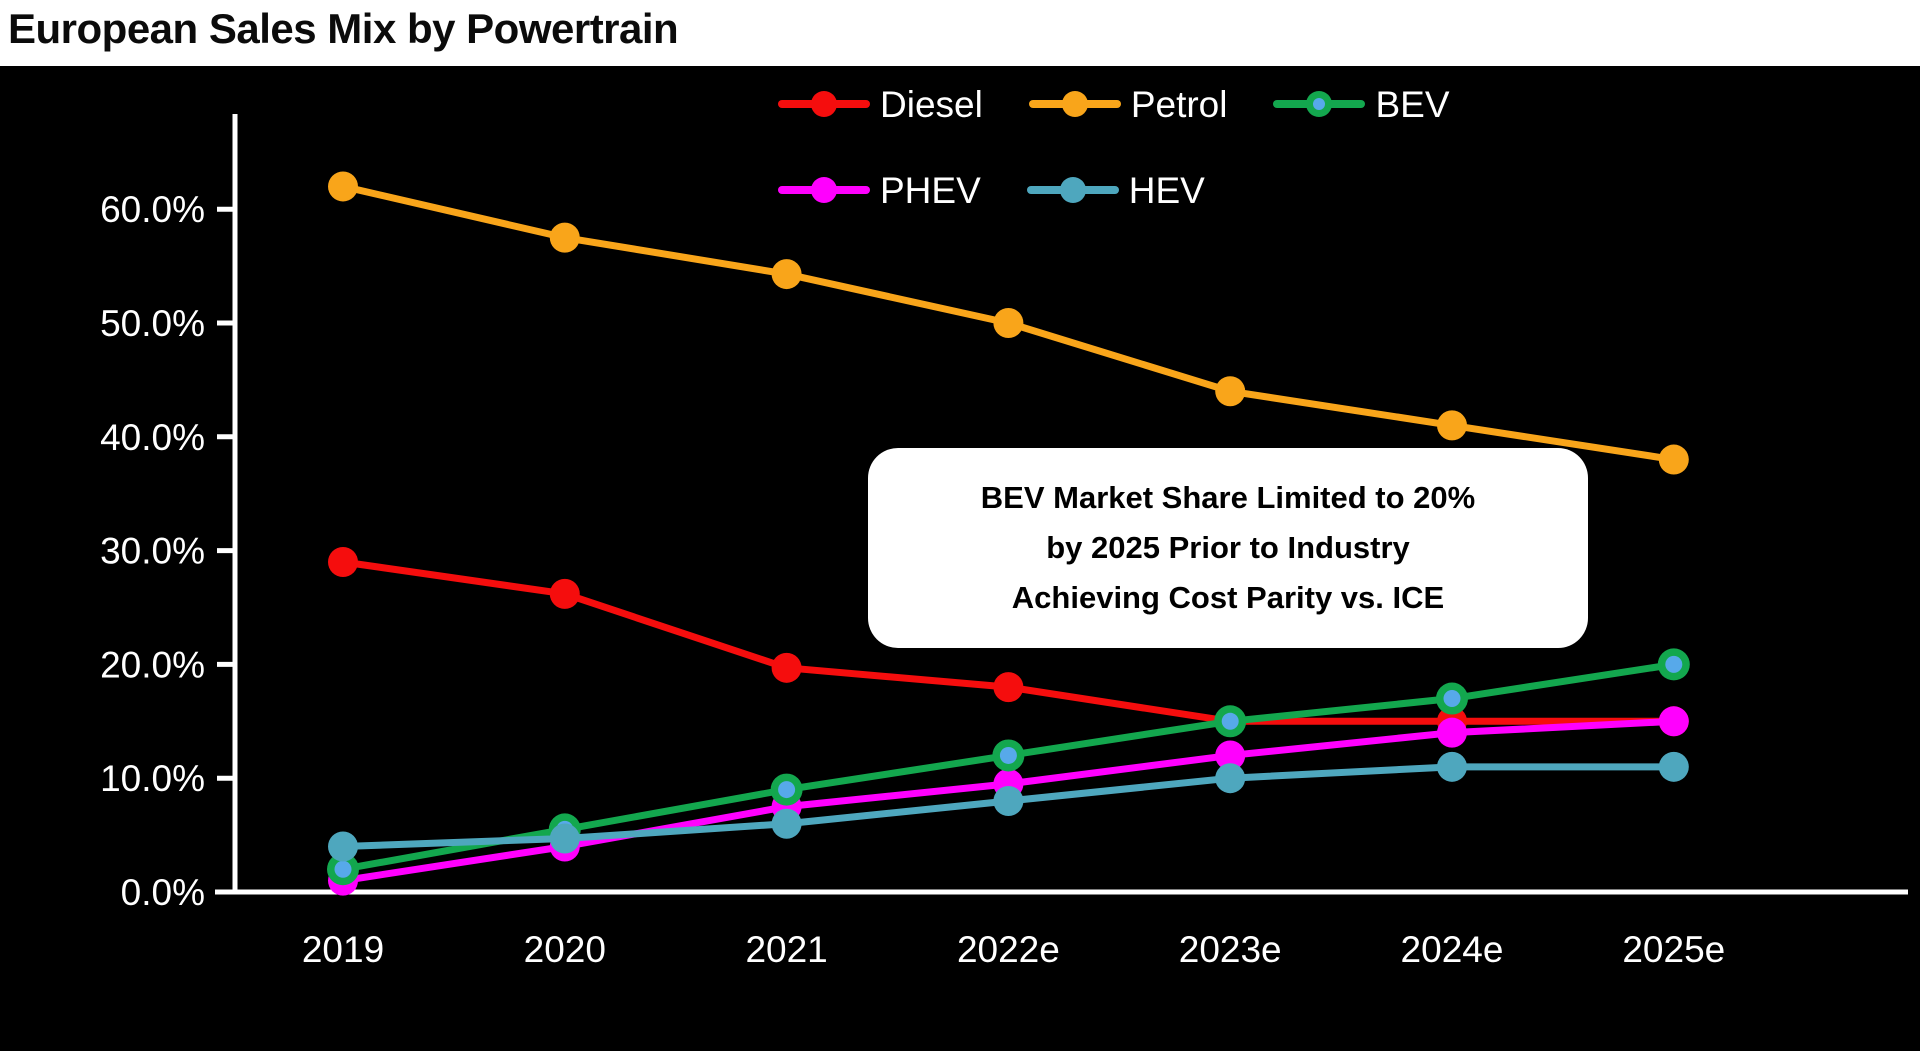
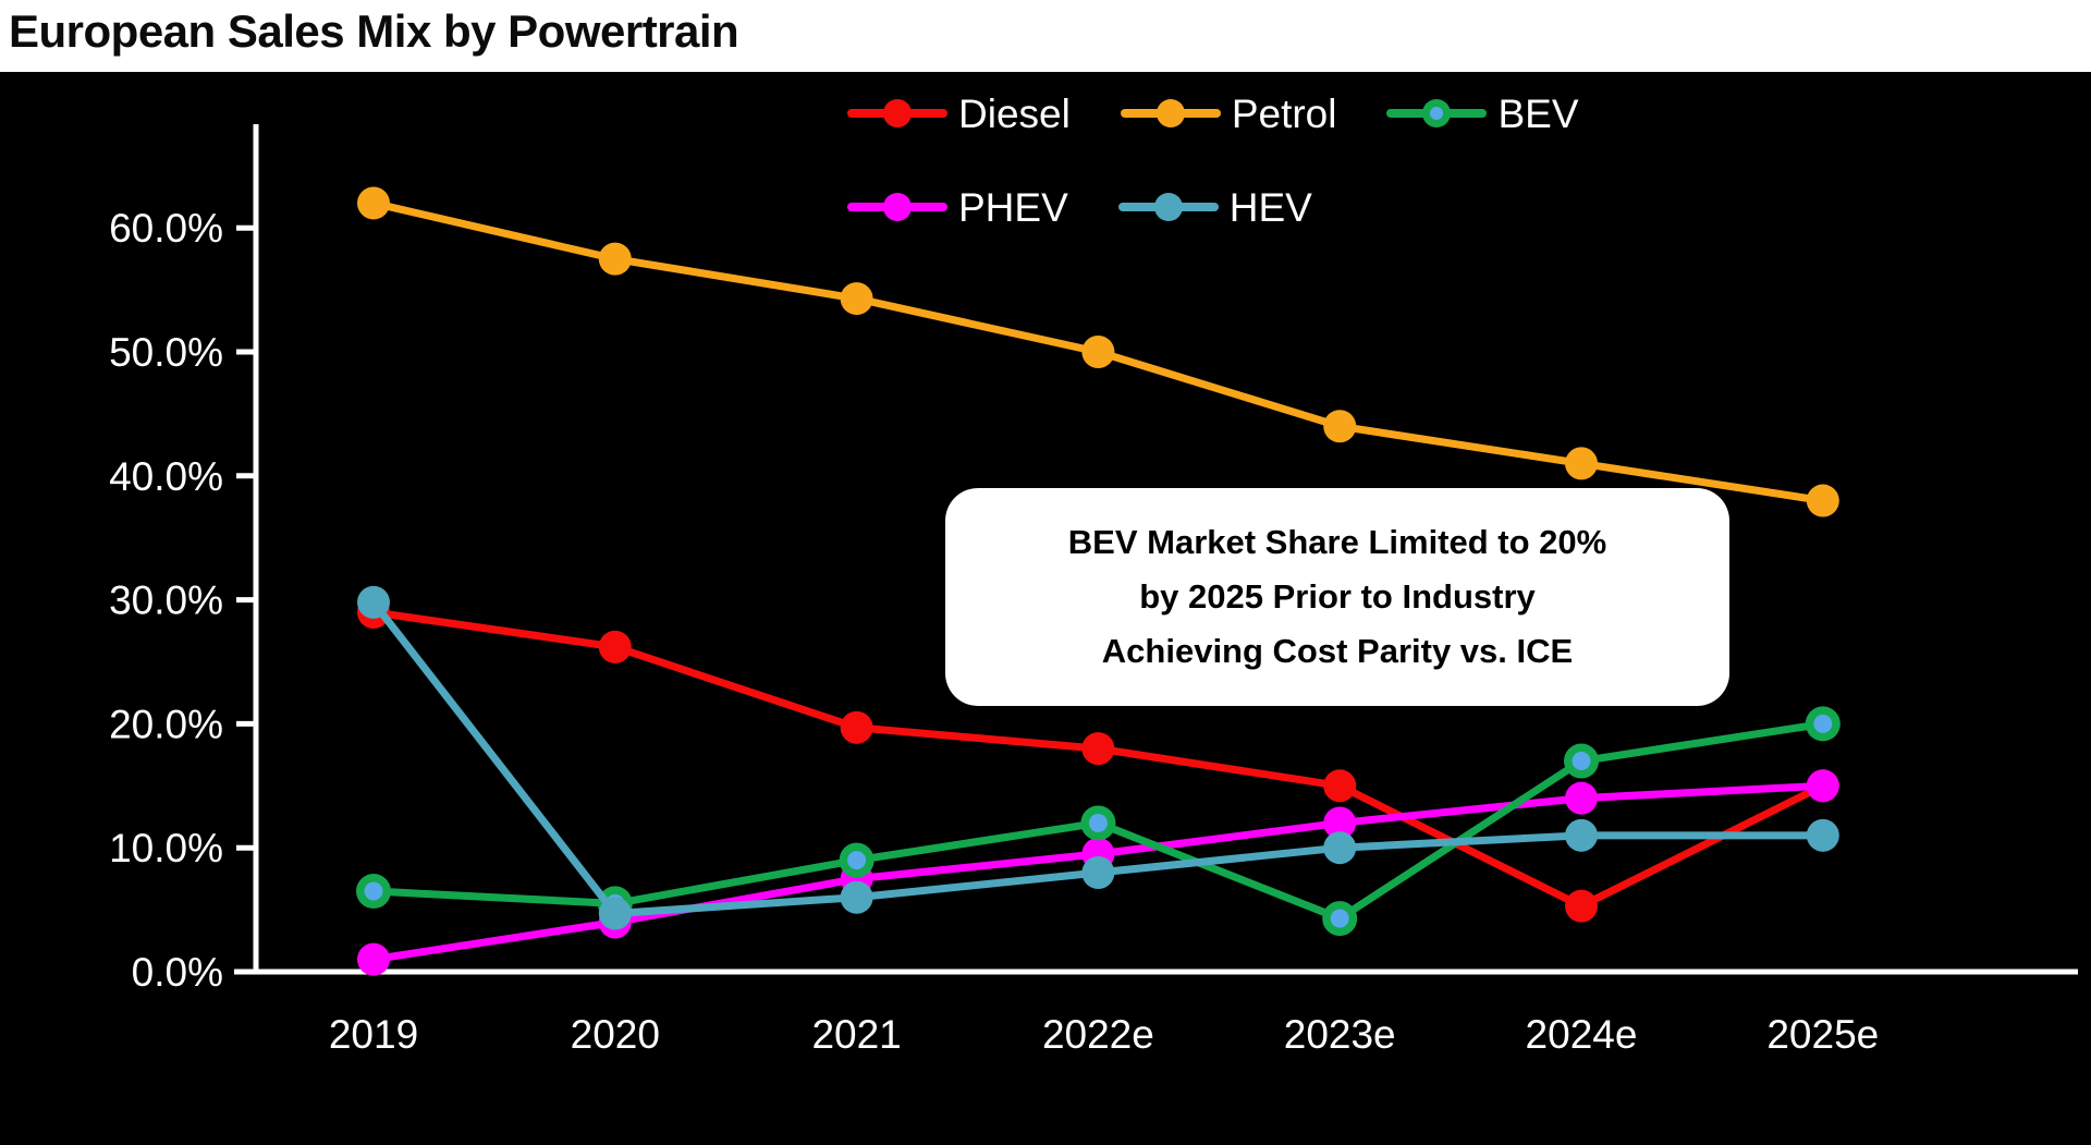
BEV/2019: 2.0% -> 6.5%
HEV/2019: 4.0% -> 29.8%
BEV/2023e: 15.0% -> 4.3%
Diesel/2024e: 15.0% -> 5.3%
